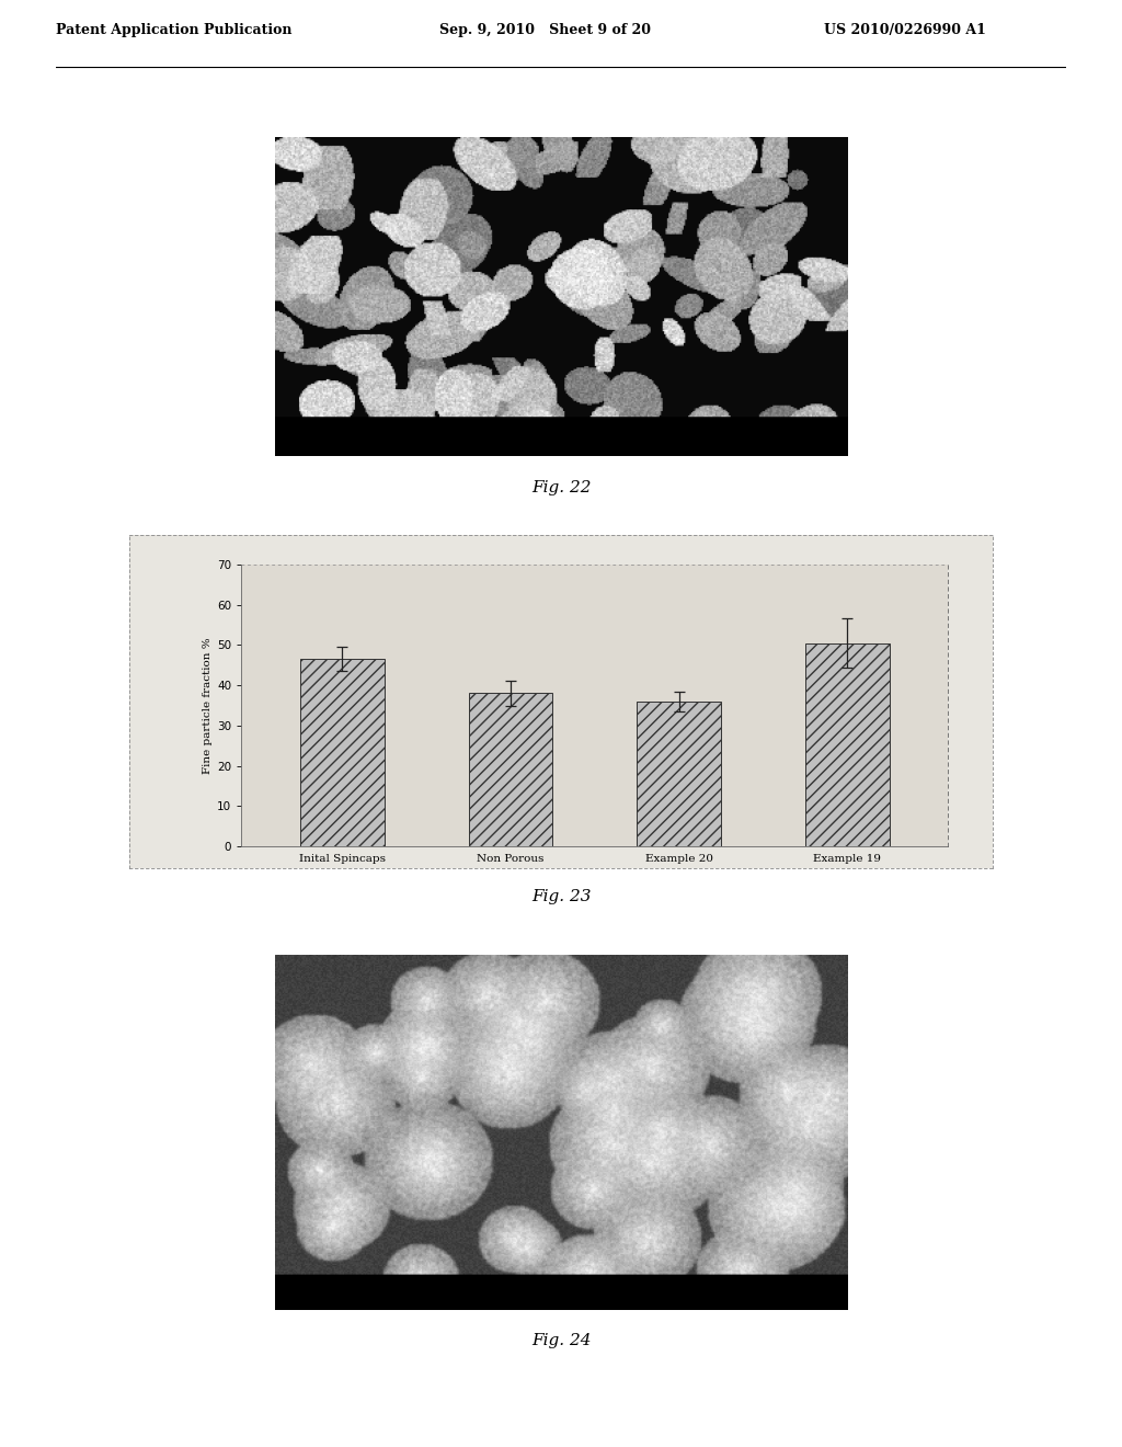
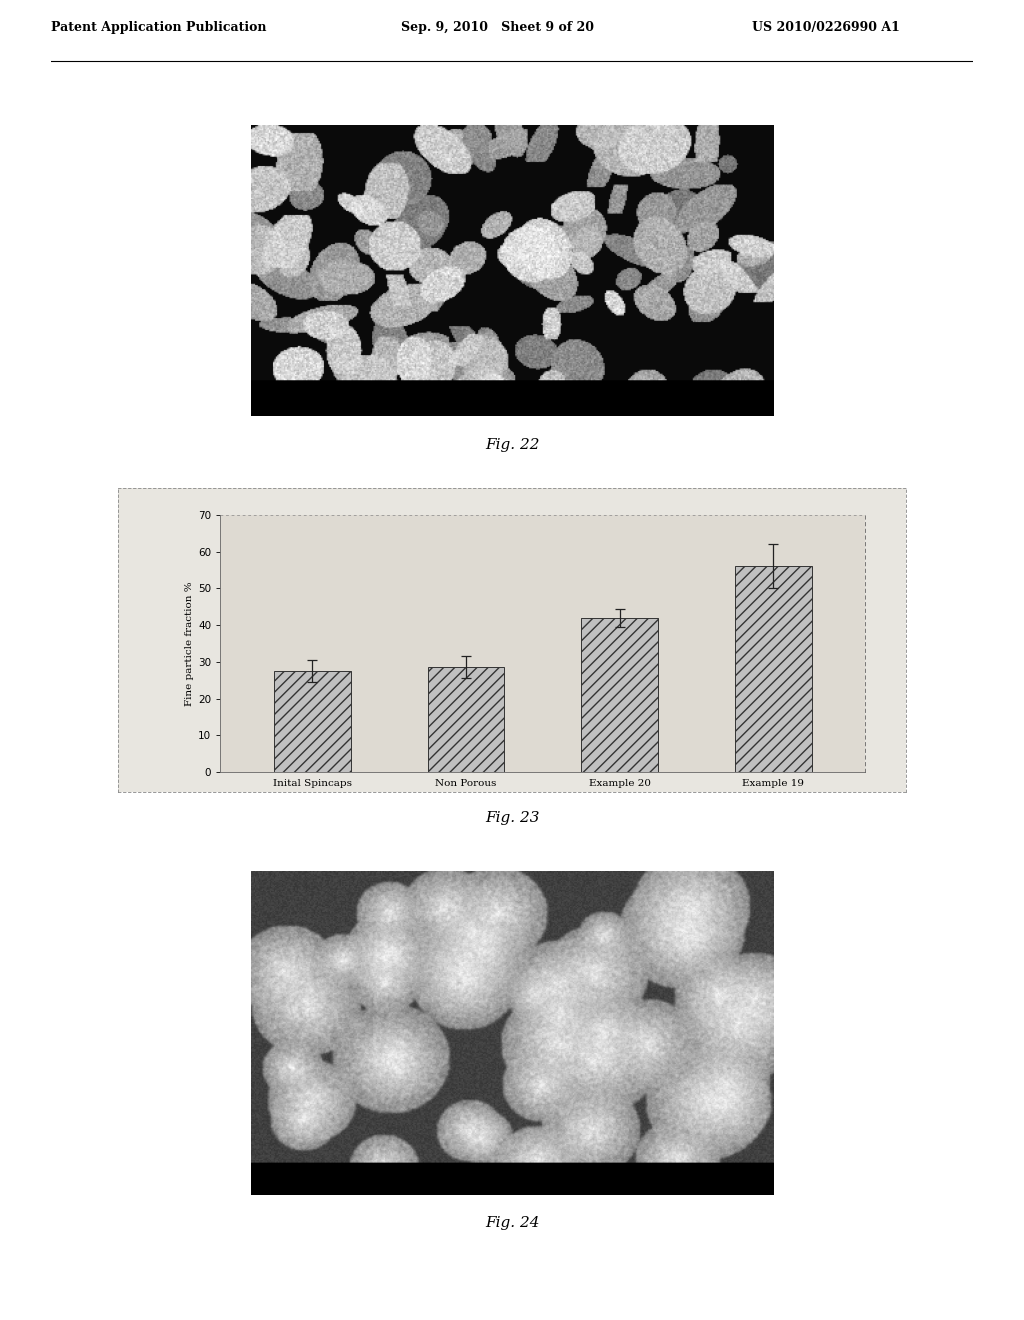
Inital Spincaps: 46.5 -> 27.5
Non Porous: 38.0 -> 28.5
Example 20: 36.0 -> 42.0
Example 19: 50.5 -> 56.0
